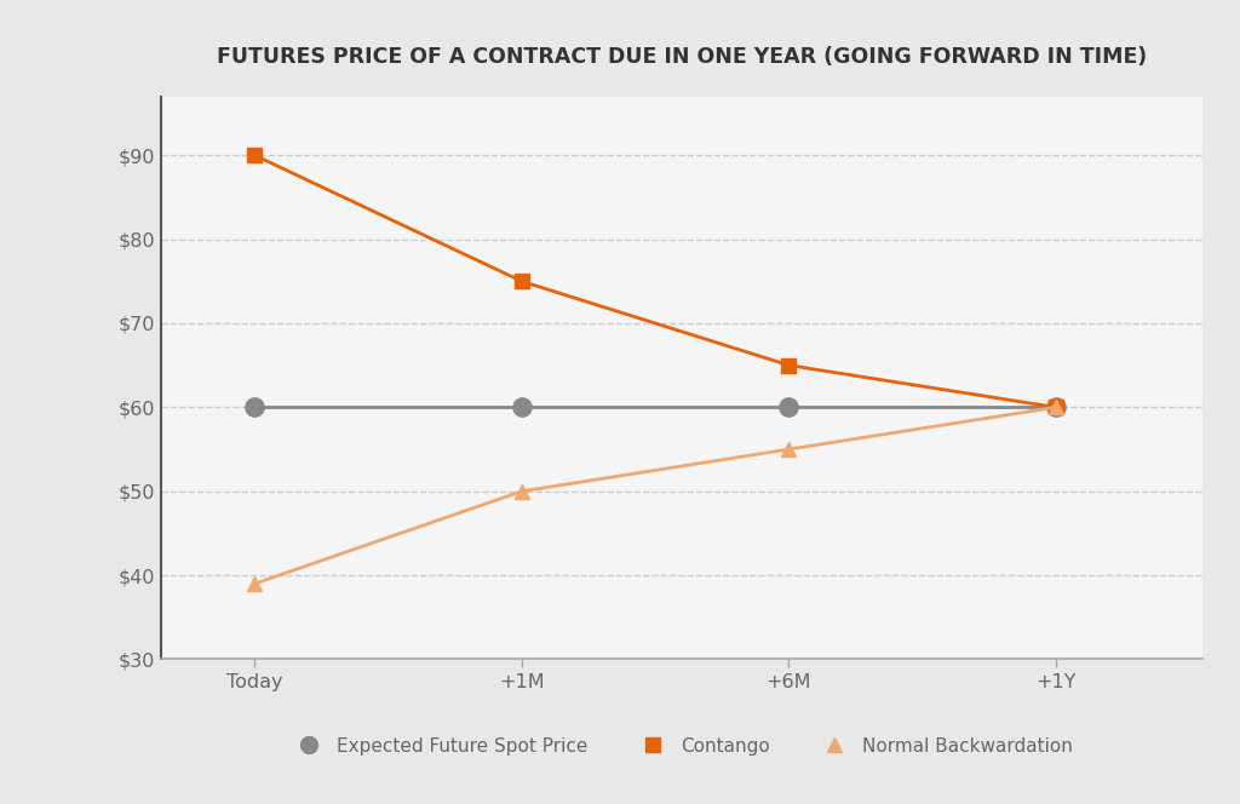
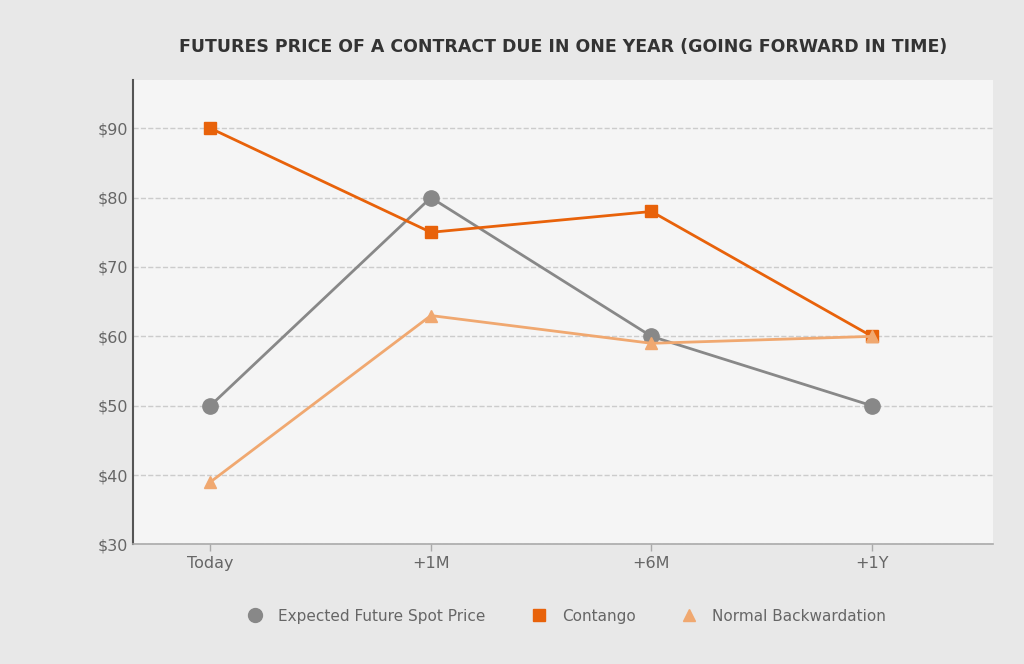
Expected Future Spot Price/Today: $60 -> $50
Expected Future Spot Price/+1M: $60 -> $80
Normal Backwardation/+1M: $50 -> $63
Contango/+6M: $65 -> $78
Normal Backwardation/+6M: $55 -> $59
Expected Future Spot Price/+1Y: $60 -> $50
